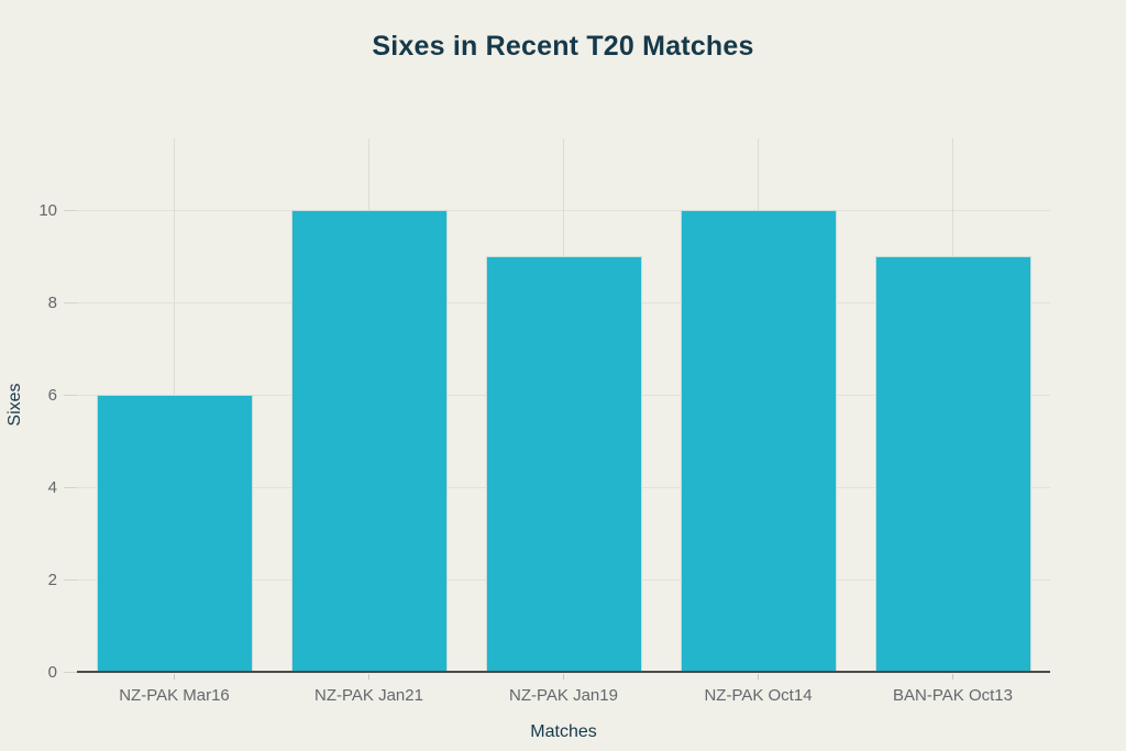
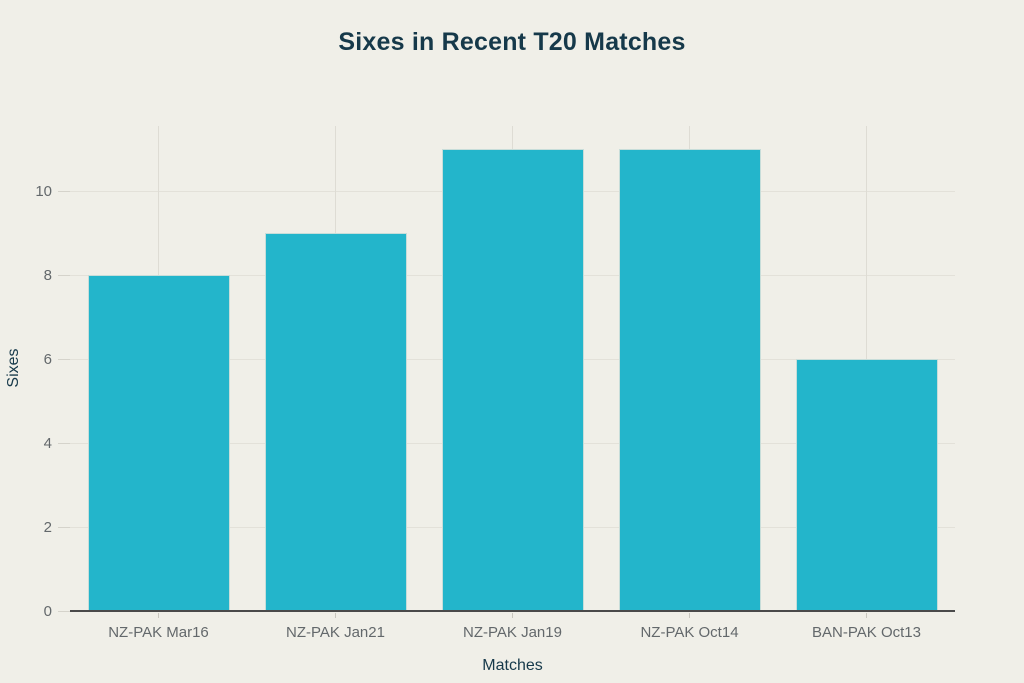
NZ-PAK Mar16: 6 -> 8
NZ-PAK Jan21: 10 -> 9
NZ-PAK Jan19: 9 -> 11
NZ-PAK Oct14: 10 -> 11
BAN-PAK Oct13: 9 -> 6
